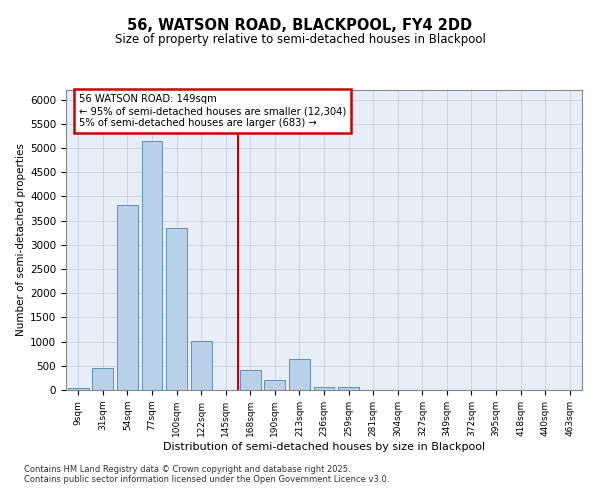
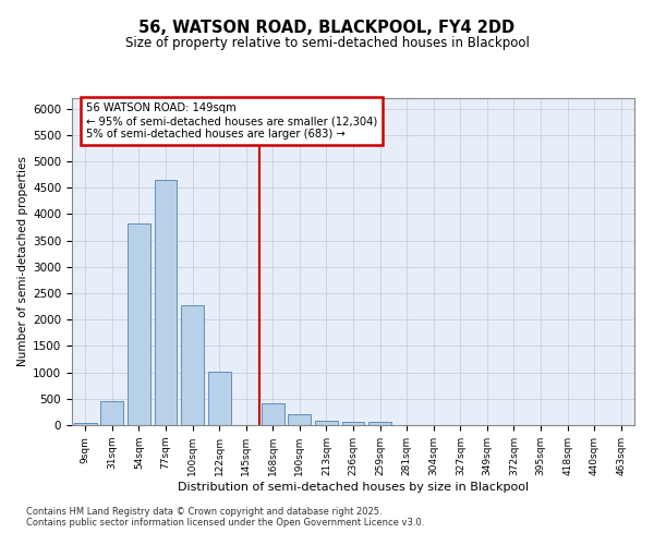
77sqm: 5150 -> 4660
100sqm: 3350 -> 2280
213sqm: 650 -> 80
